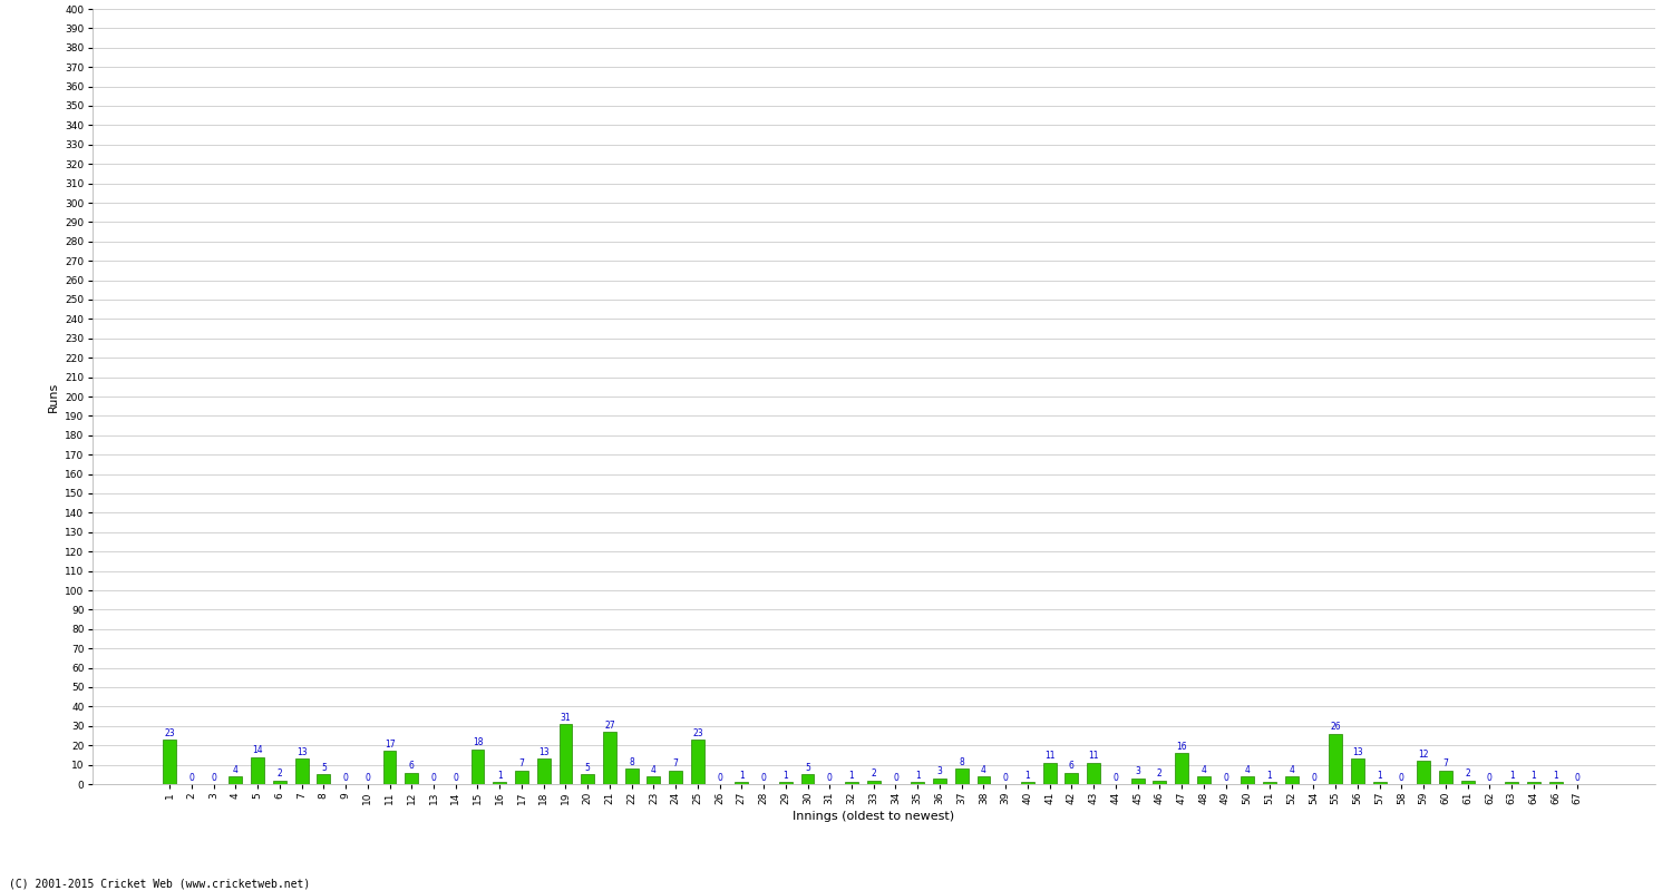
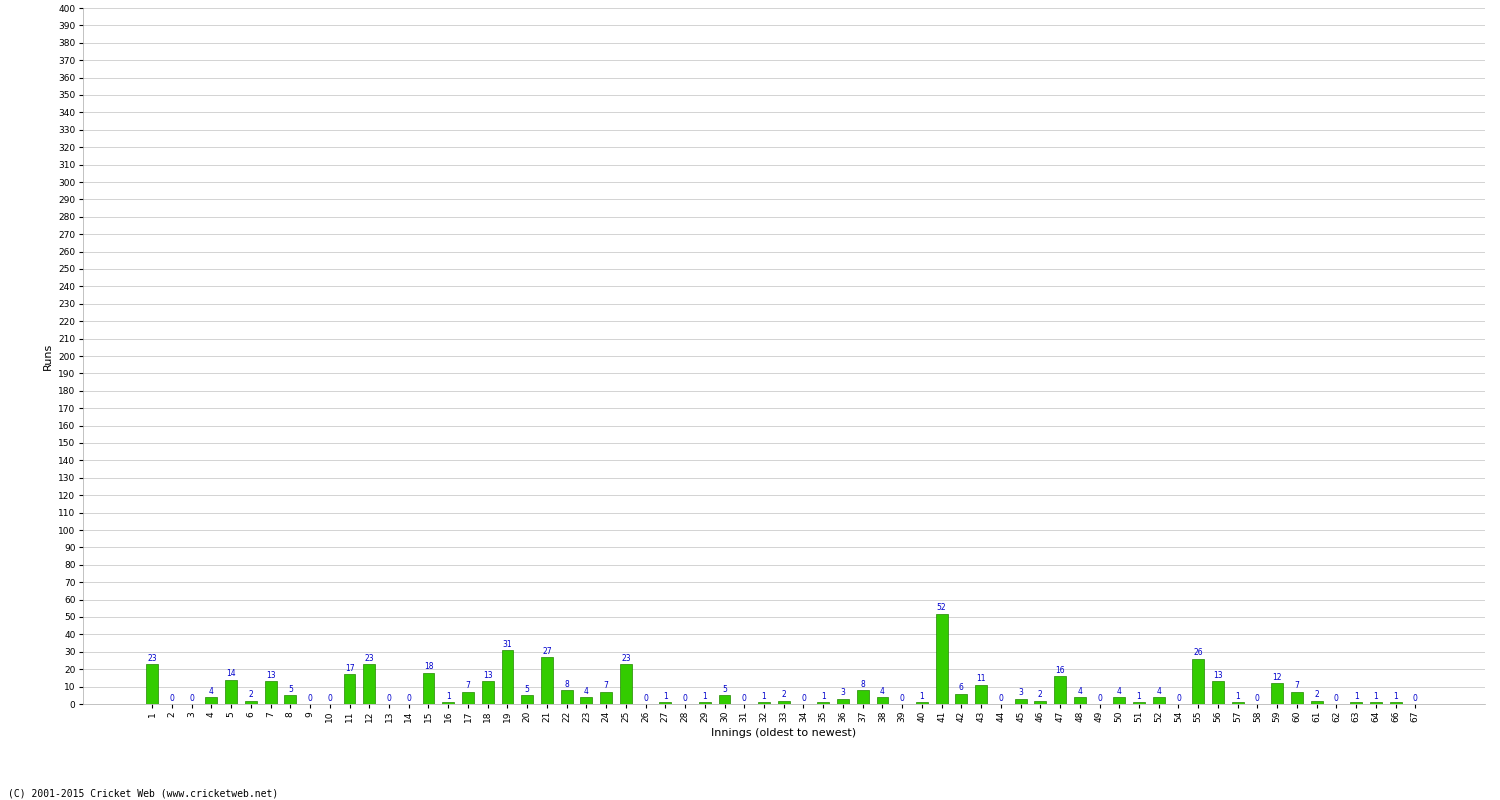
12: 6 -> 23
41: 11 -> 52
